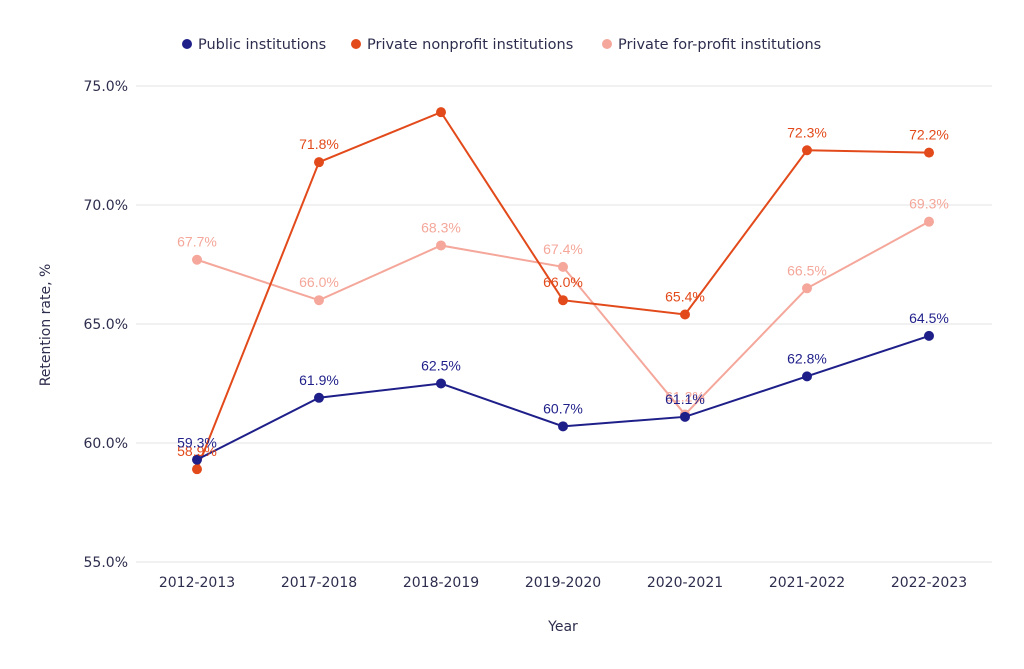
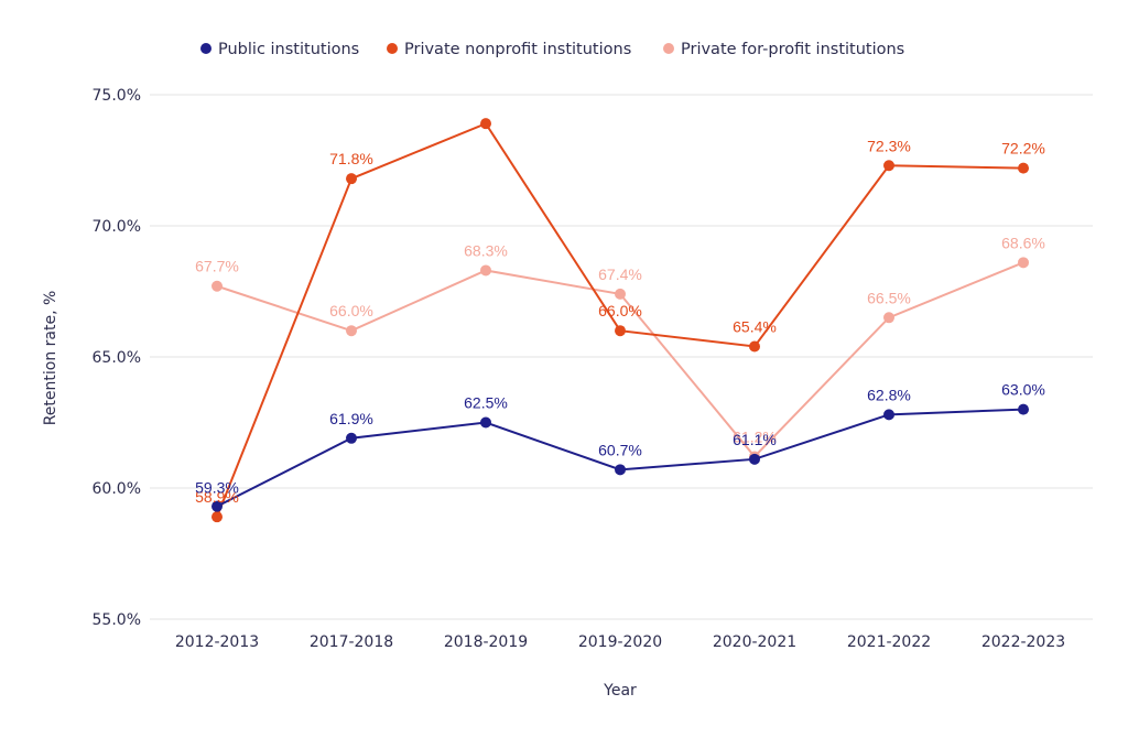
Public institutions/2022-2023: 64.5% -> 63.0%
Private for-profit institutions/2022-2023: 69.3% -> 68.6%
